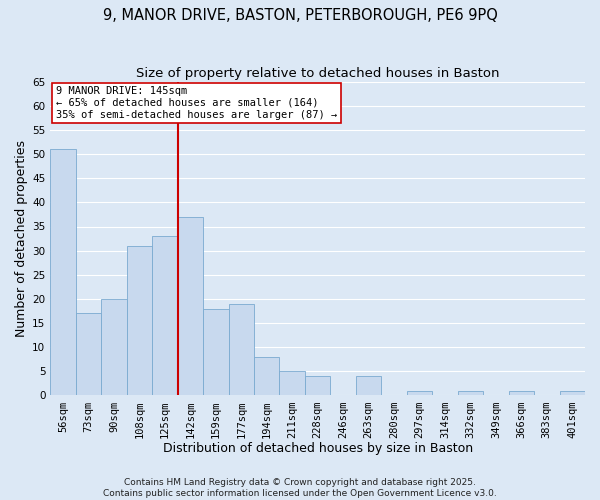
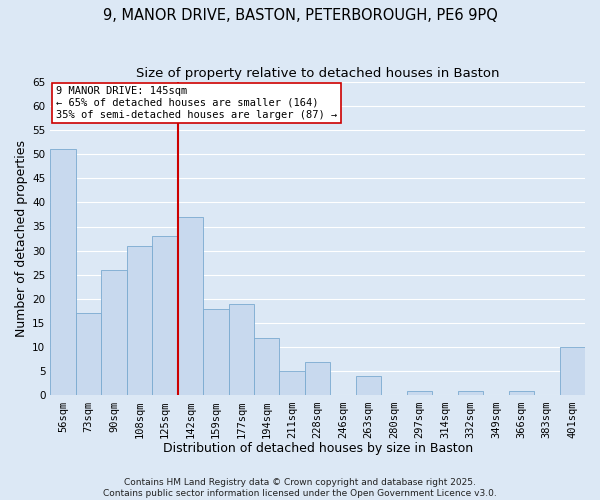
90sqm: 20 -> 26
194sqm: 8 -> 12
228sqm: 4 -> 7
401sqm: 1 -> 10
